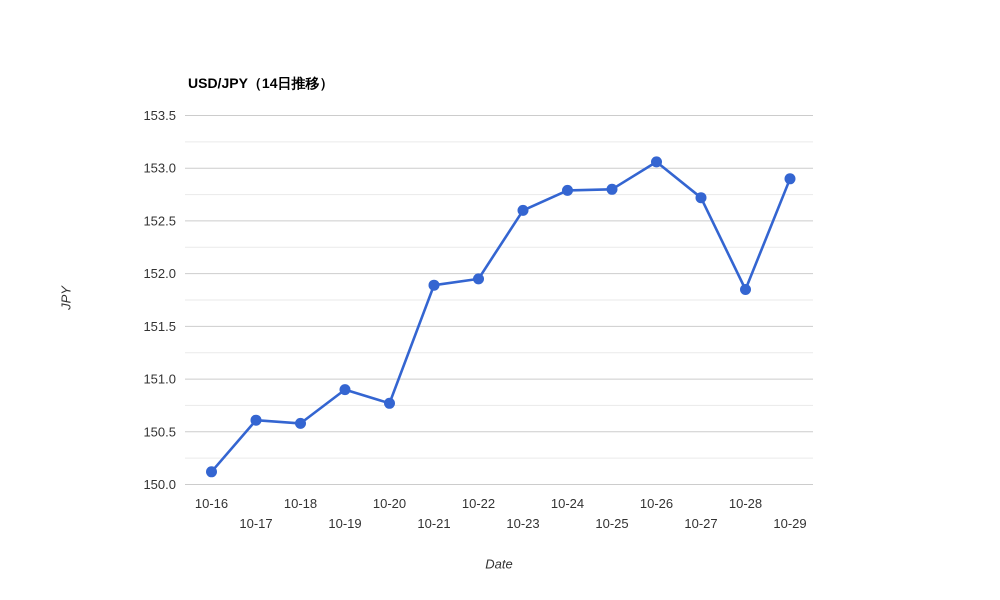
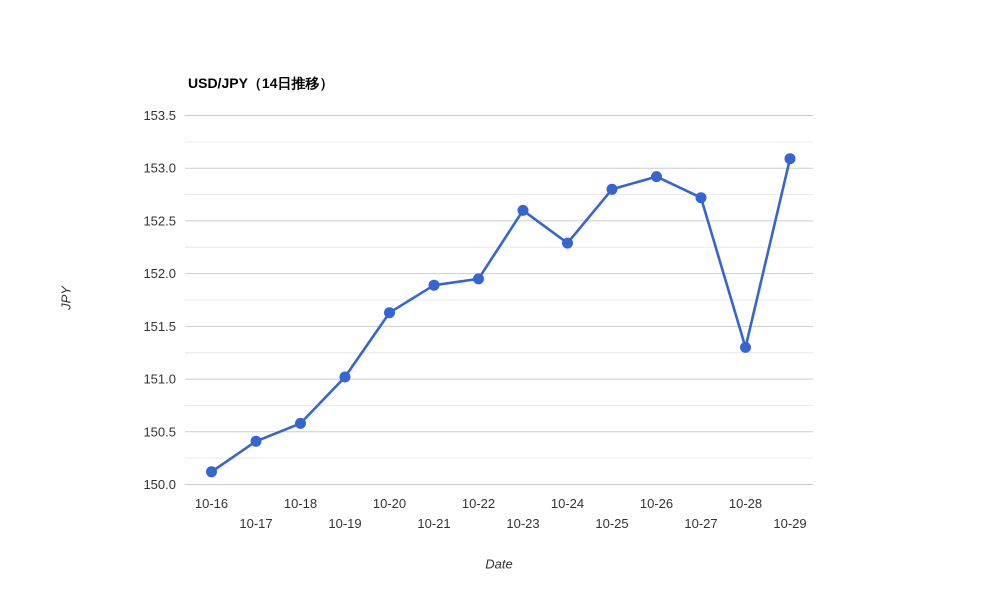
10-17: 150.61 -> 150.41
10-19: 150.90 -> 151.02
10-20: 150.77 -> 151.63
10-24: 152.79 -> 152.29
10-26: 153.06 -> 152.92
10-28: 151.85 -> 151.30
10-29: 152.90 -> 153.09
